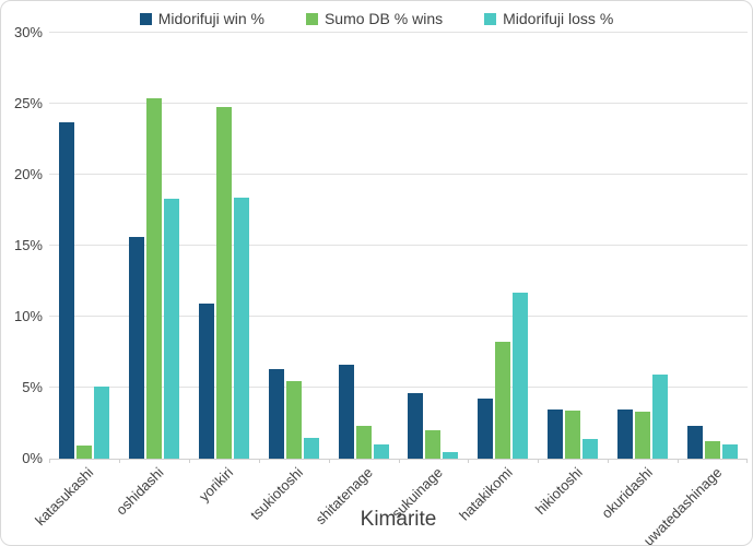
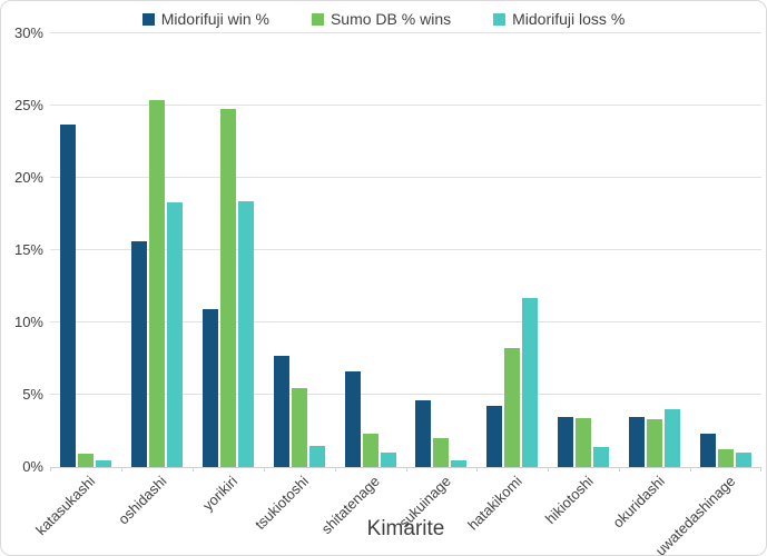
Midorifuji loss %/katasukashi: 5.1% -> 0.5%
Midorifuji win %/tsukiotoshi: 6.3% -> 7.7%
Midorifuji loss %/okuridashi: 5.9% -> 4.0%
